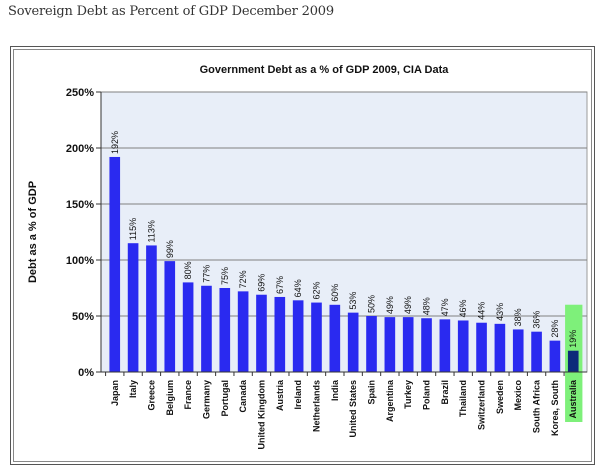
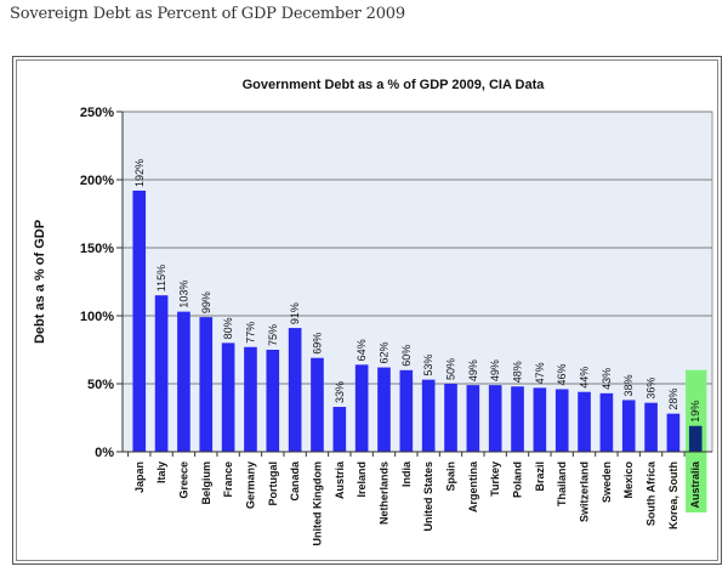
Greece: 113% -> 103%
Canada: 72% -> 91%
Austria: 67% -> 33%
